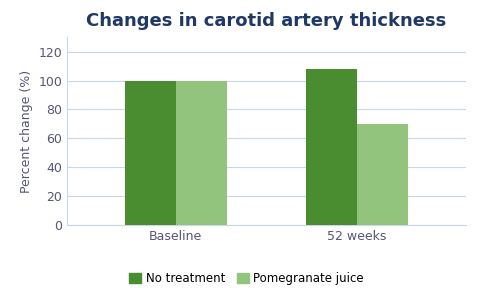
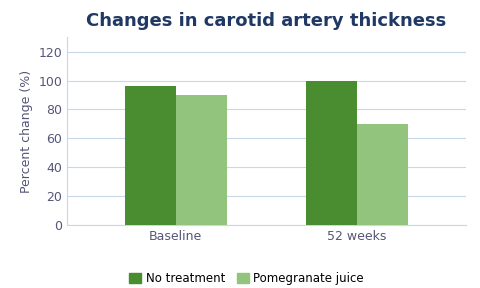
No treatment/Baseline: 100 -> 96
Pomegranate juice/Baseline: 100 -> 90
No treatment/52 weeks: 108 -> 100
